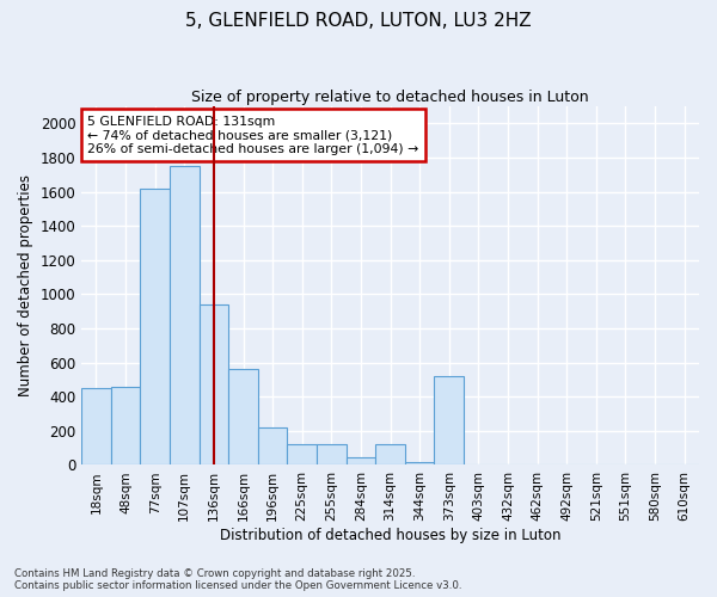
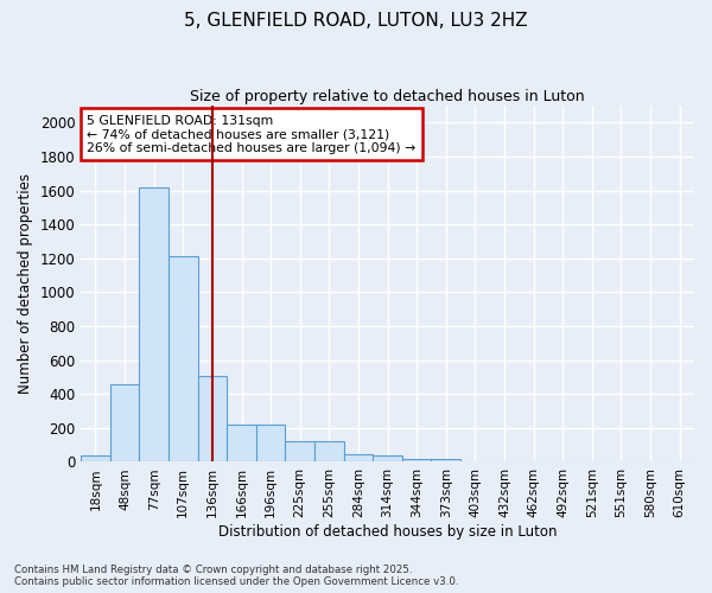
18sqm: 450 -> 40
107sqm: 1750 -> 1210
136sqm: 940 -> 510
166sqm: 560 -> 220
314sqm: 120 -> 40
373sqm: 520 -> 20
